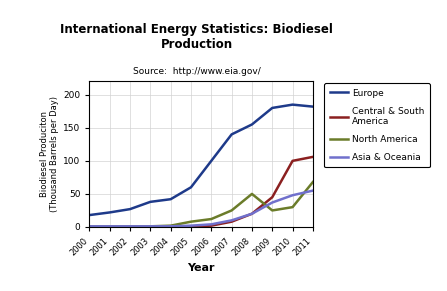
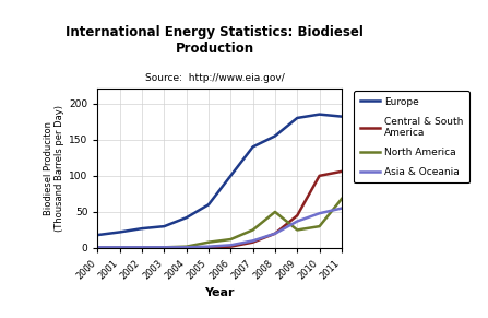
Europe/2003: 38 -> 30
